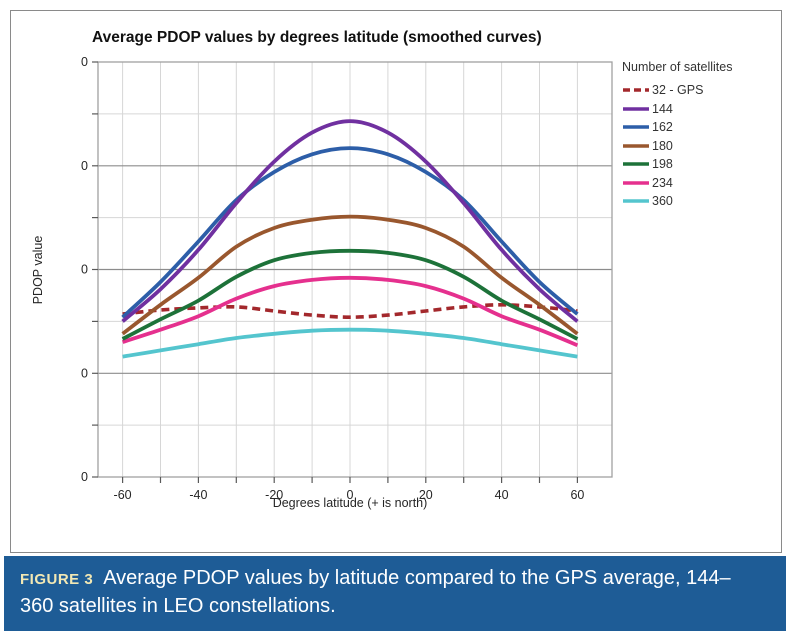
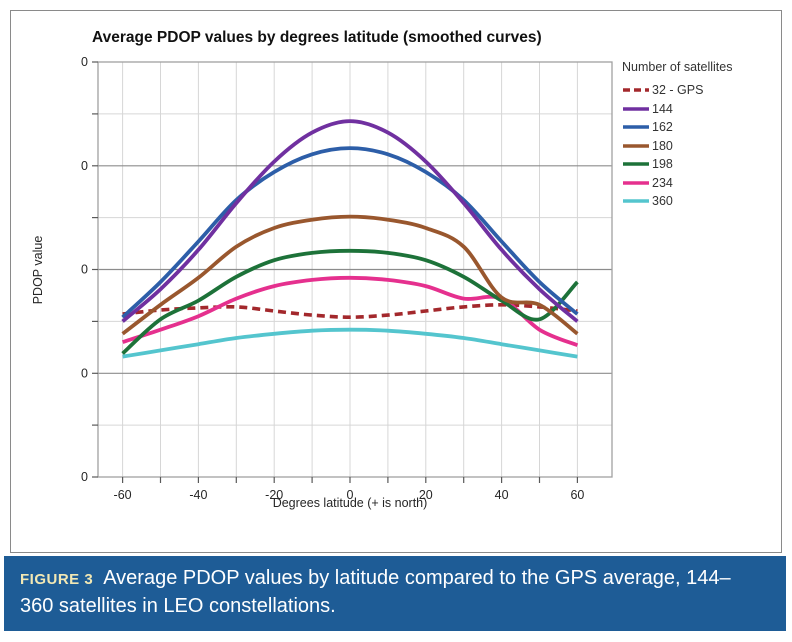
198/-60: 1.33 -> 1.19
180/40: 1.92 -> 1.73
234/40: 1.55 -> 1.72
198/60: 1.33 -> 1.88
